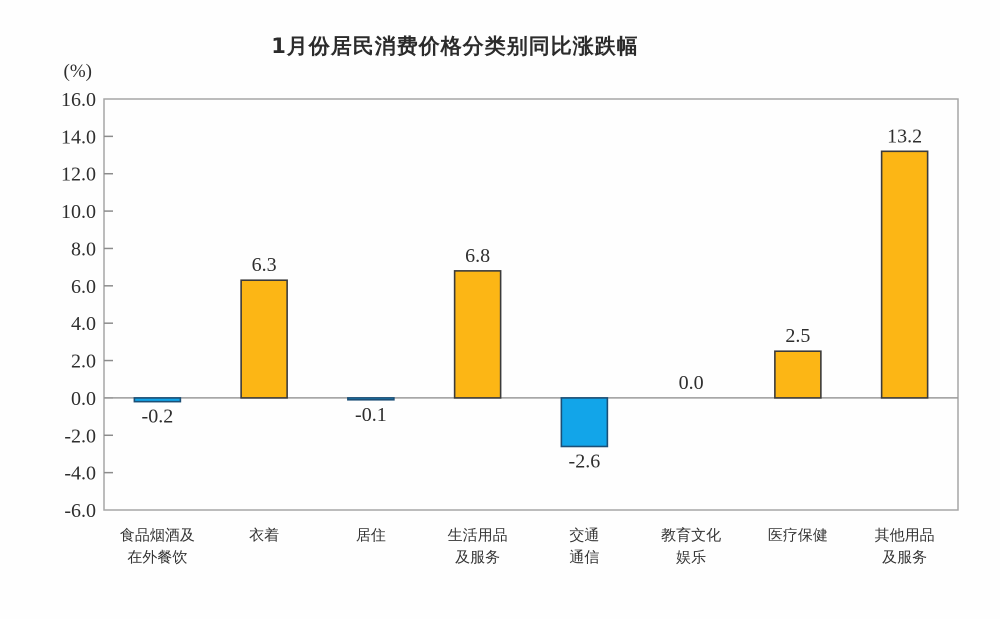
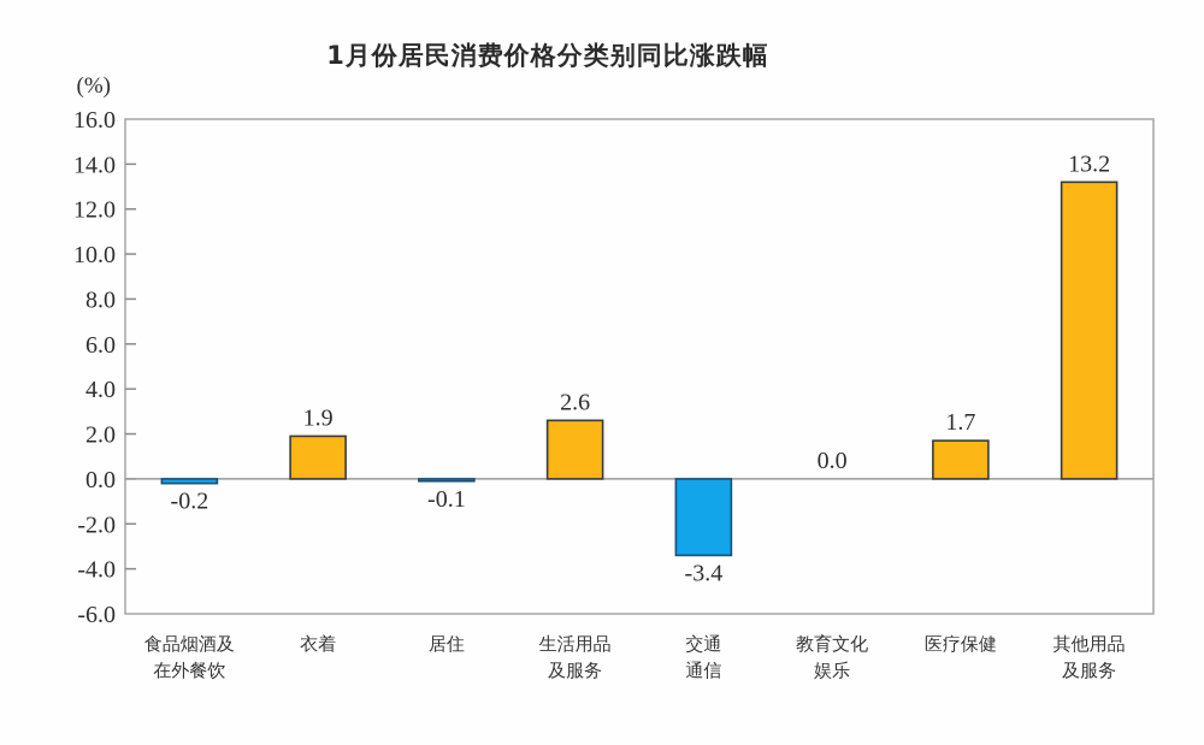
衣着: 6.3 -> 1.9
生活用品 及服务: 6.8 -> 2.6
交通 通信: -2.6 -> -3.4
医疗保健: 2.5 -> 1.7
